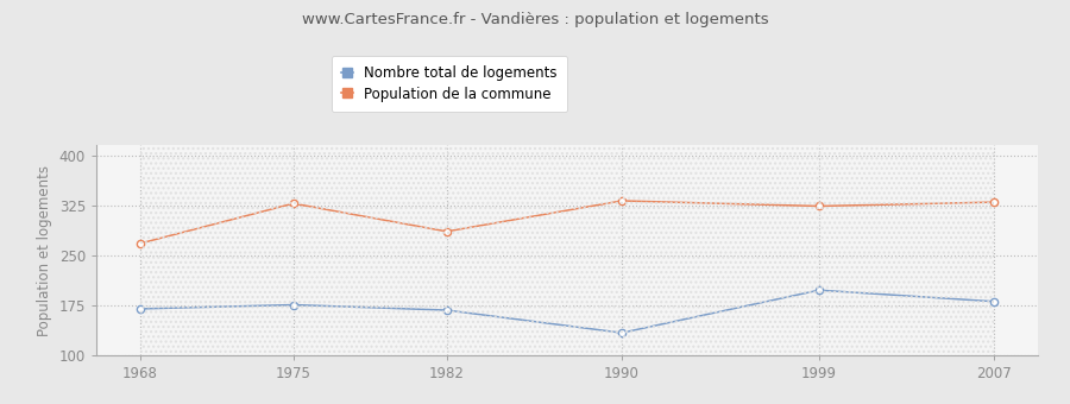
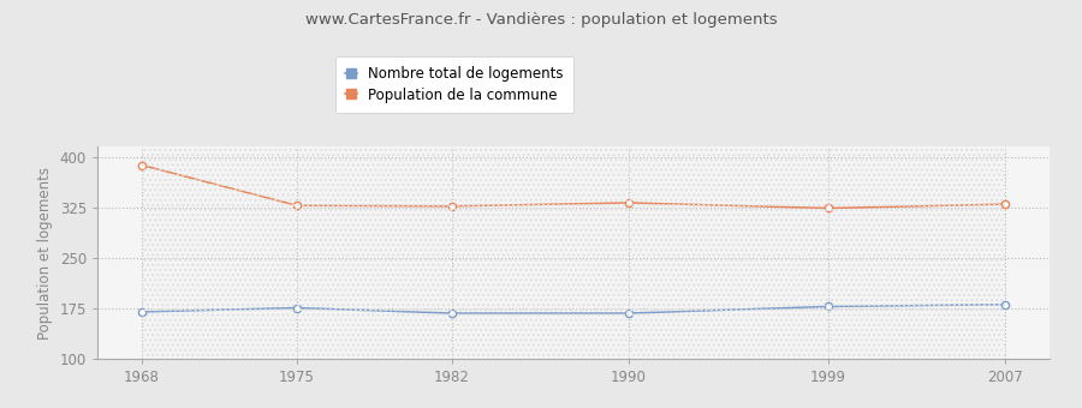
Population de la commune/1968: 268 -> 388
Population de la commune/1982: 286 -> 327
Nombre total de logements/1990: 134 -> 168
Nombre total de logements/1999: 198 -> 178
